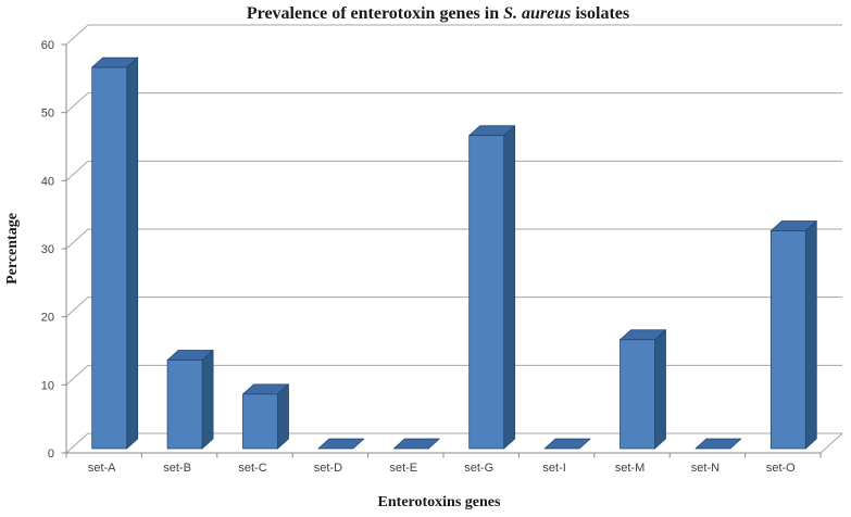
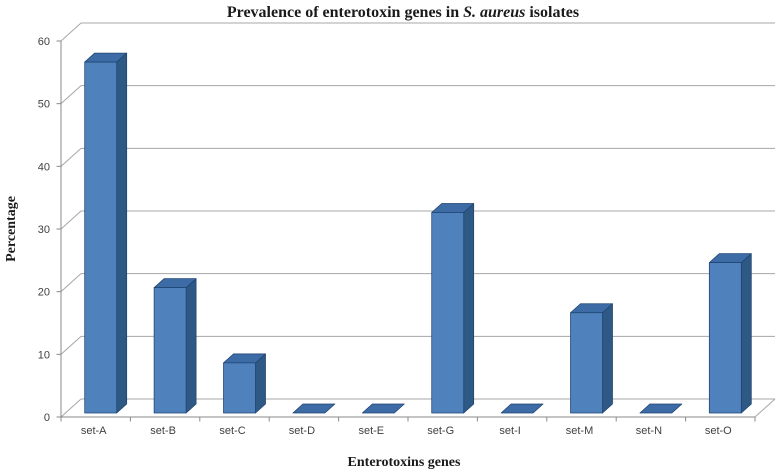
set-B: 13 -> 20
set-G: 46 -> 32
set-O: 32 -> 24
